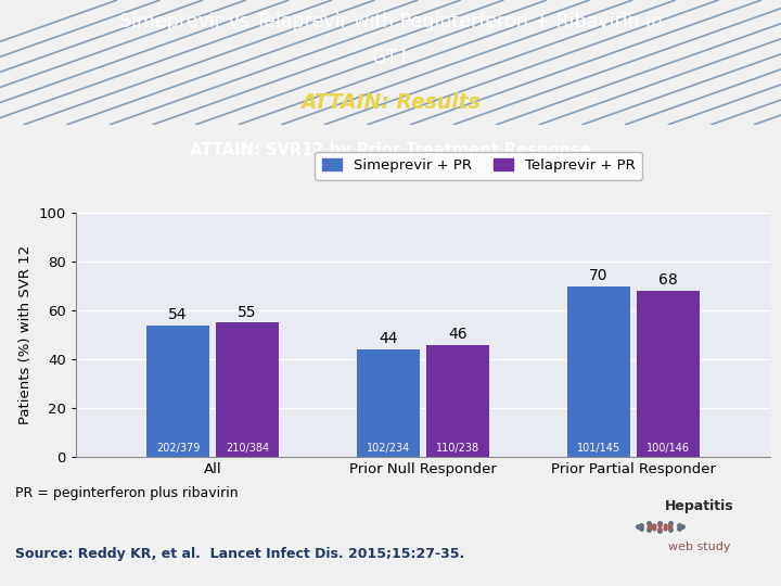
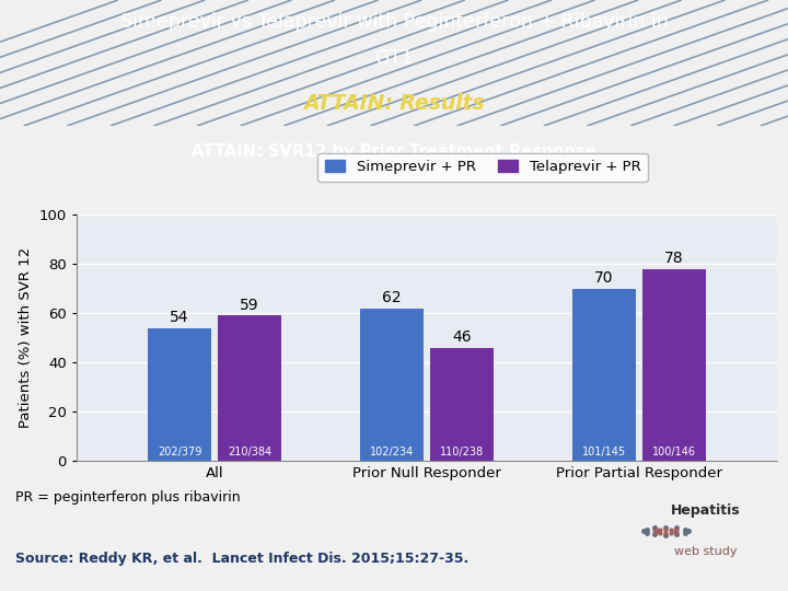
Telaprevir + PR/All: 55 -> 59
Simeprevir + PR/Prior Null Responder: 44 -> 62
Telaprevir + PR/Prior Partial Responder: 68 -> 78
